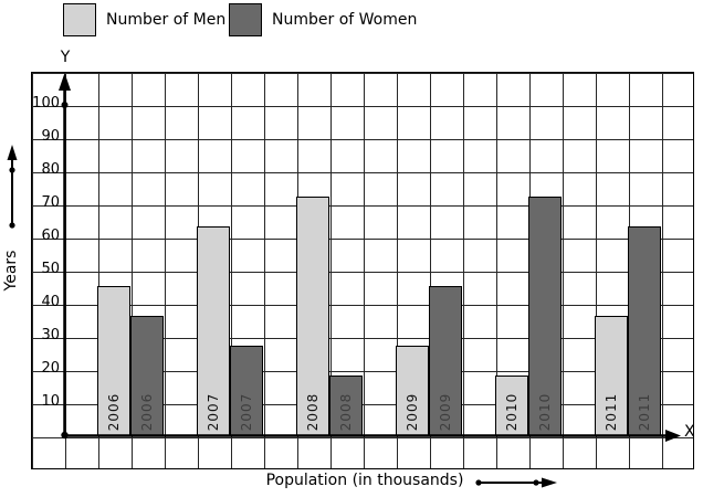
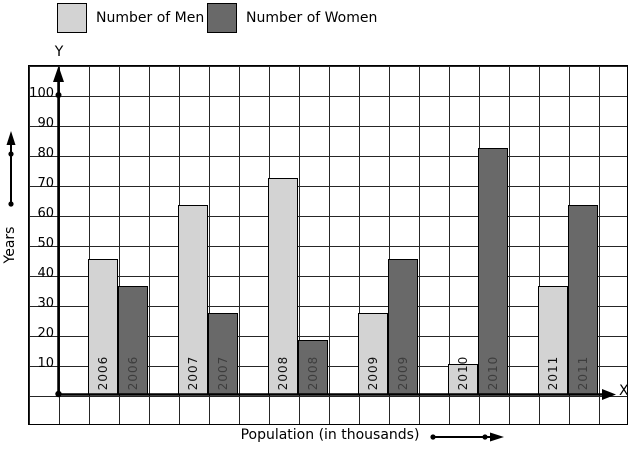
Number of Men/2010: 18 -> 10
Number of Women/2010: 72 -> 82
